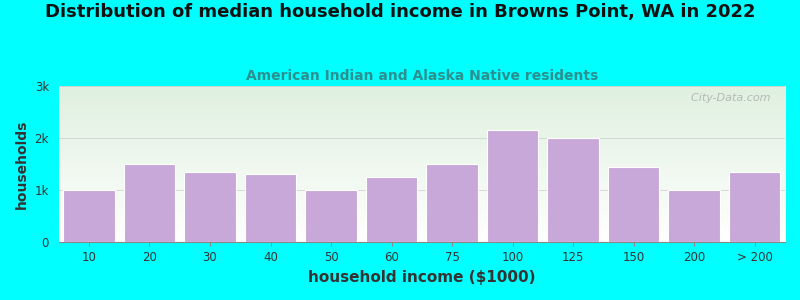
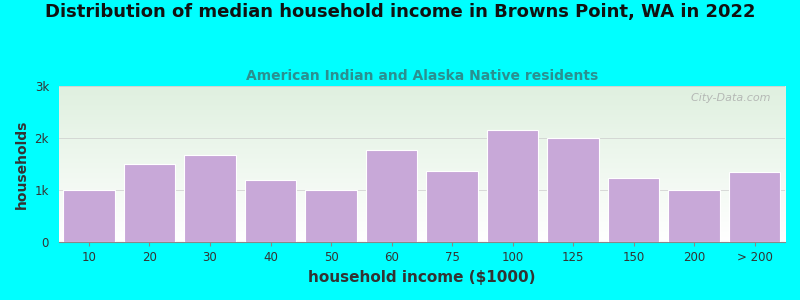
30: 1.35k -> 1.68k
40: 1.30k -> 1.20k
60: 1.25k -> 1.76k
75: 1.50k -> 1.36k
150: 1.45k -> 1.24k
